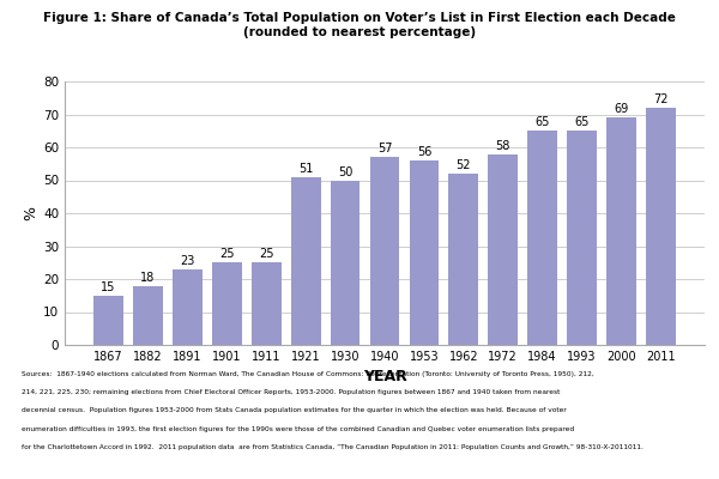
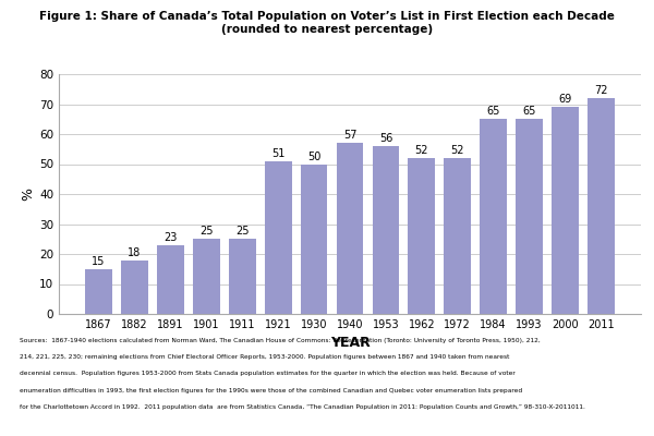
1972: 58 -> 52
